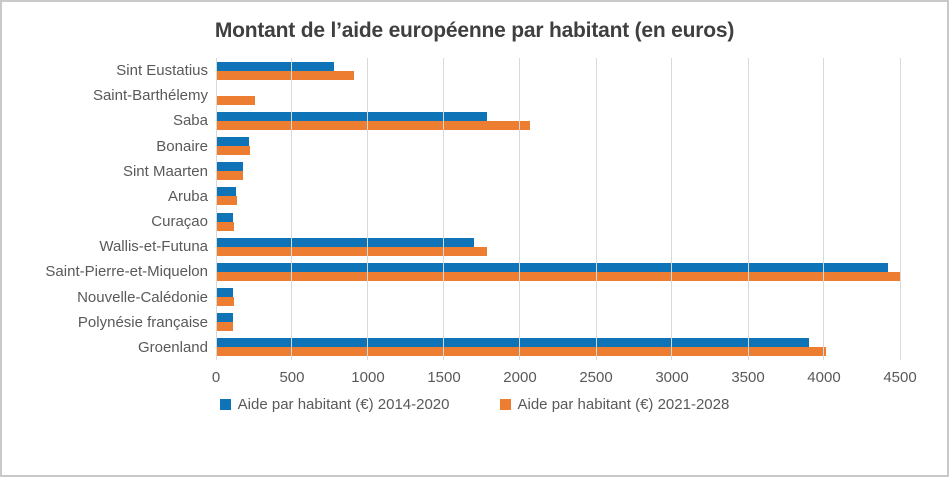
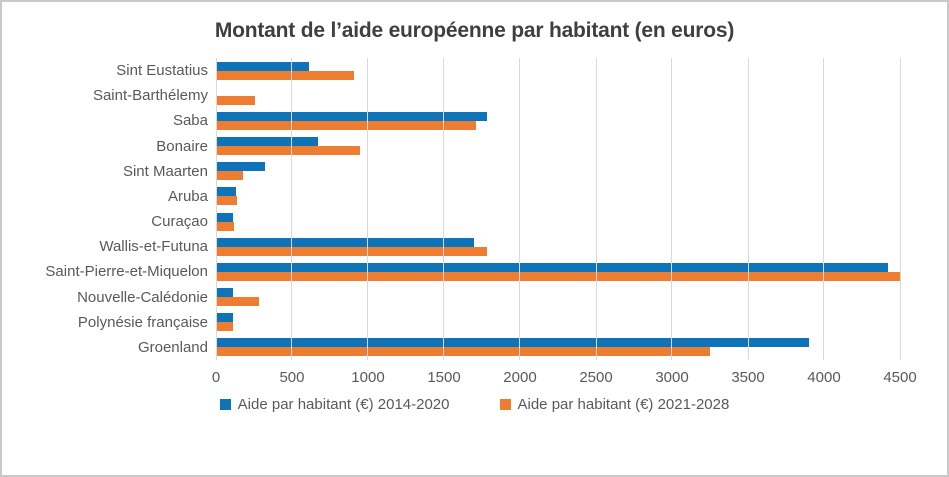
Aide par habitant (€) 2014-2020/Sint Eustatius: 780 -> 610
Aide par habitant (€) 2021-2028/Saba: 2060 -> 1710
Aide par habitant (€) 2014-2020/Bonaire: 220 -> 670
Aide par habitant (€) 2021-2028/Bonaire: 220 -> 950
Aide par habitant (€) 2014-2020/Sint Maarten: 180 -> 320
Aide par habitant (€) 2021-2028/Nouvelle-Calédonie: 120 -> 280
Aide par habitant (€) 2021-2028/Groenland: 4020 -> 3250
